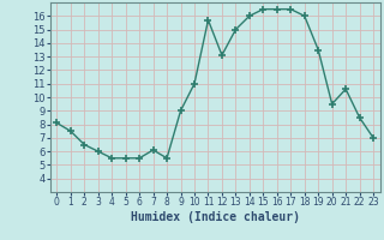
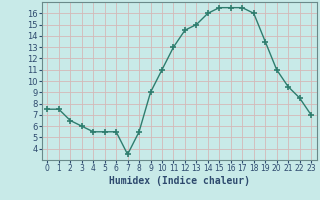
0: 8.1 -> 7.5
7: 6.1 -> 3.5
11: 15.7 -> 13.0
12: 13.1 -> 14.5
20: 9.5 -> 11.0
21: 10.6 -> 9.5
